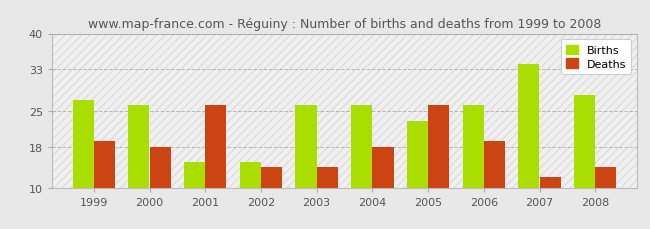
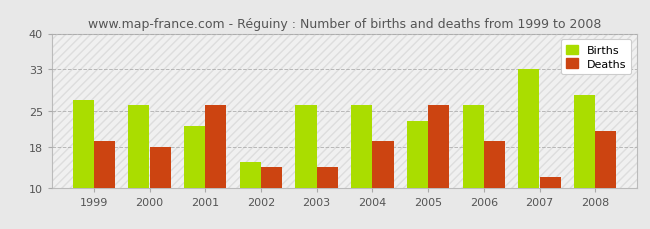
Births/2001: 15 -> 22
Deaths/2004: 18 -> 19
Births/2007: 34 -> 33
Deaths/2008: 14 -> 21
